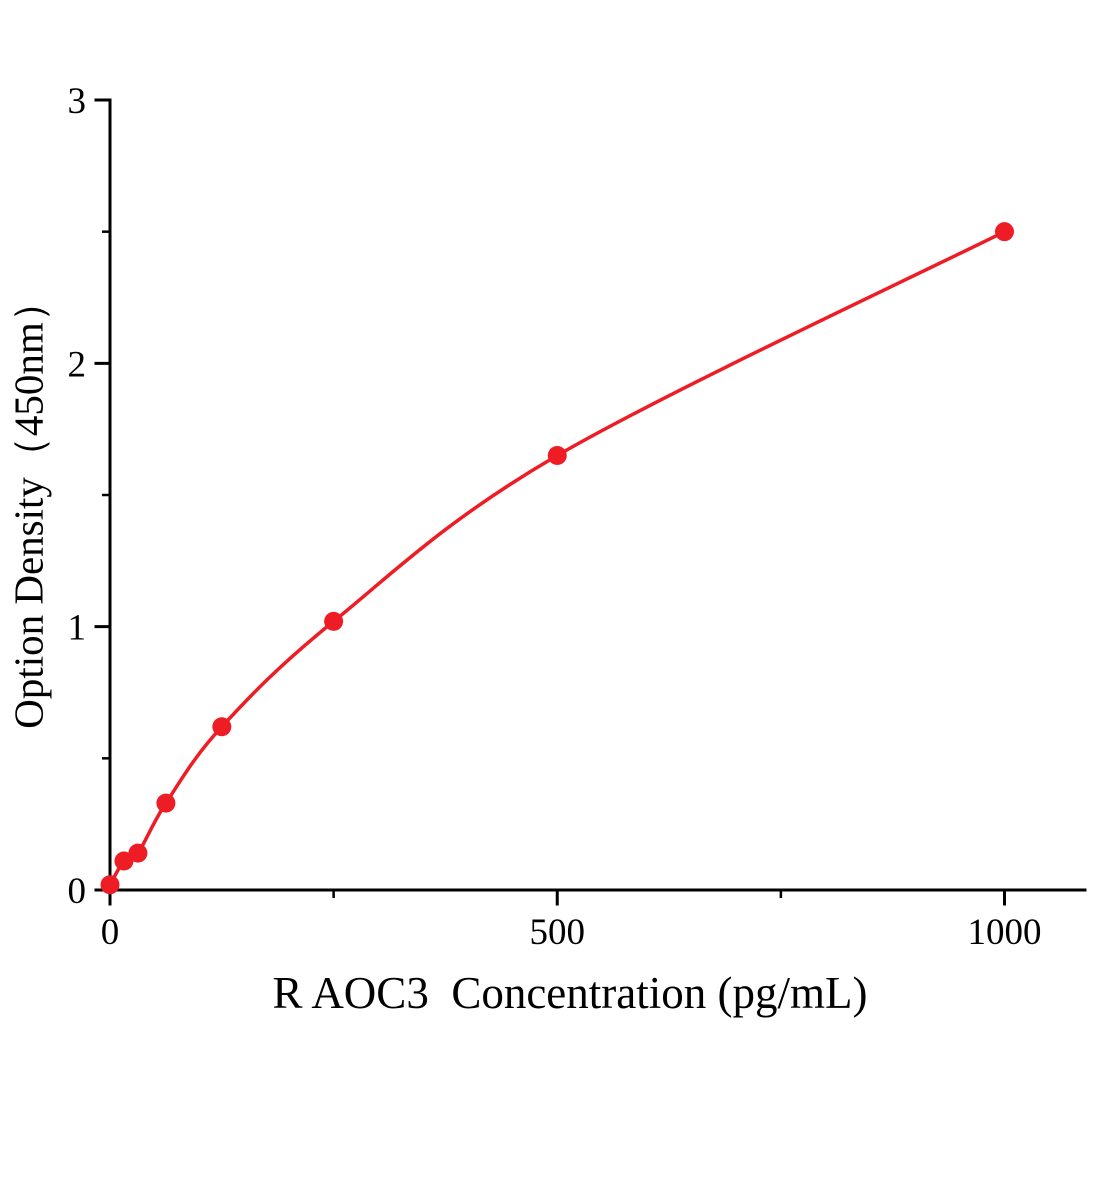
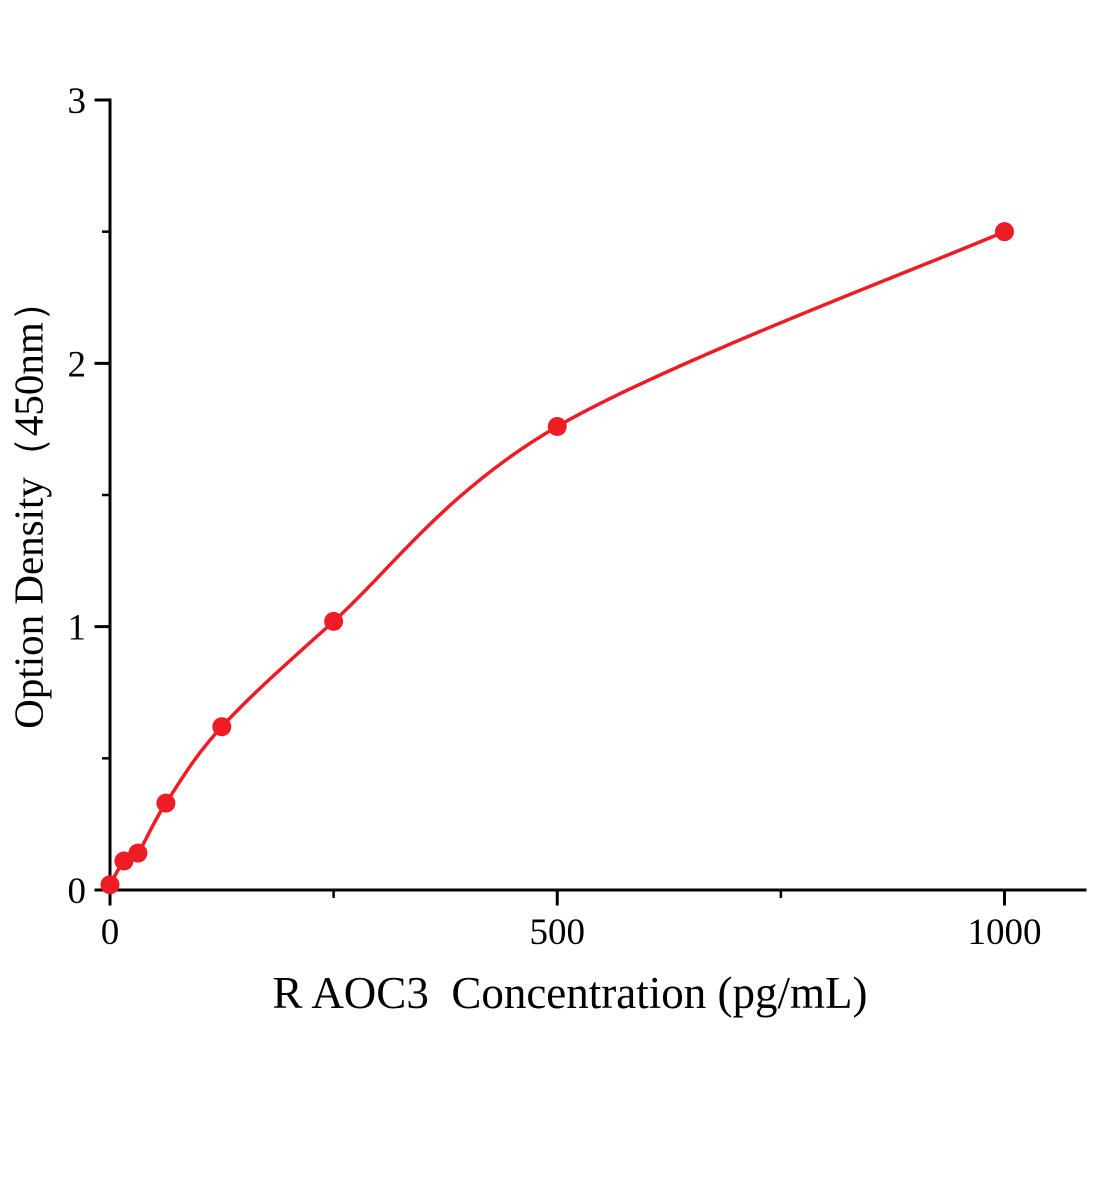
500: 1.65 -> 1.76
